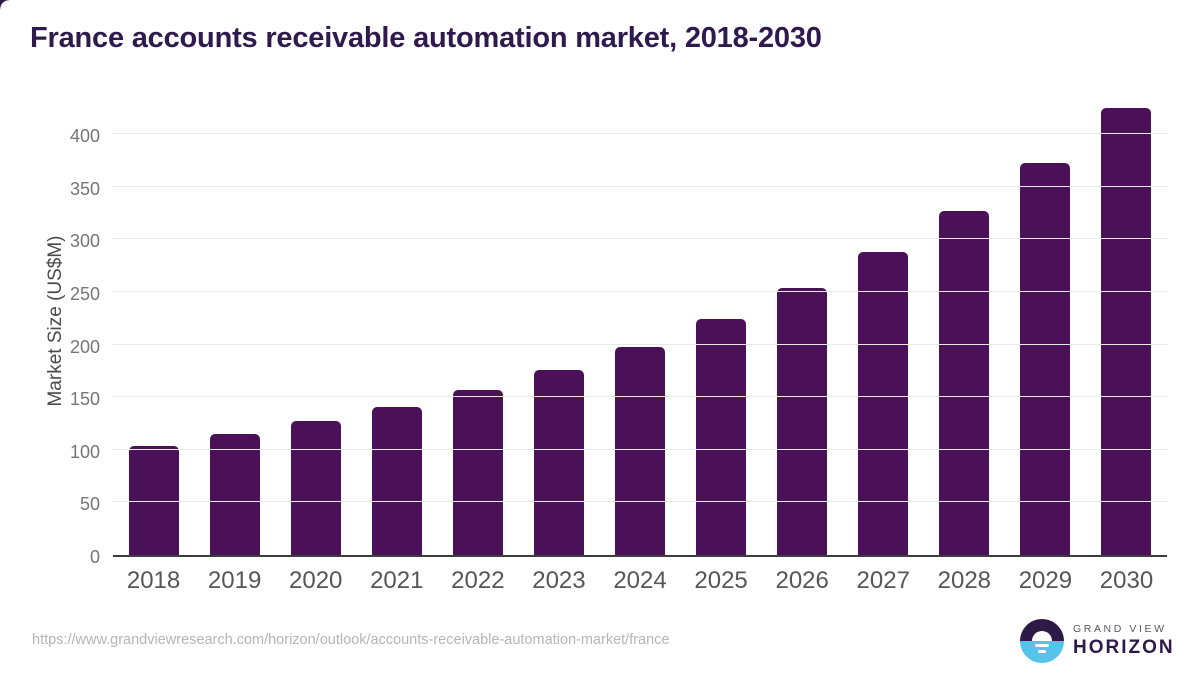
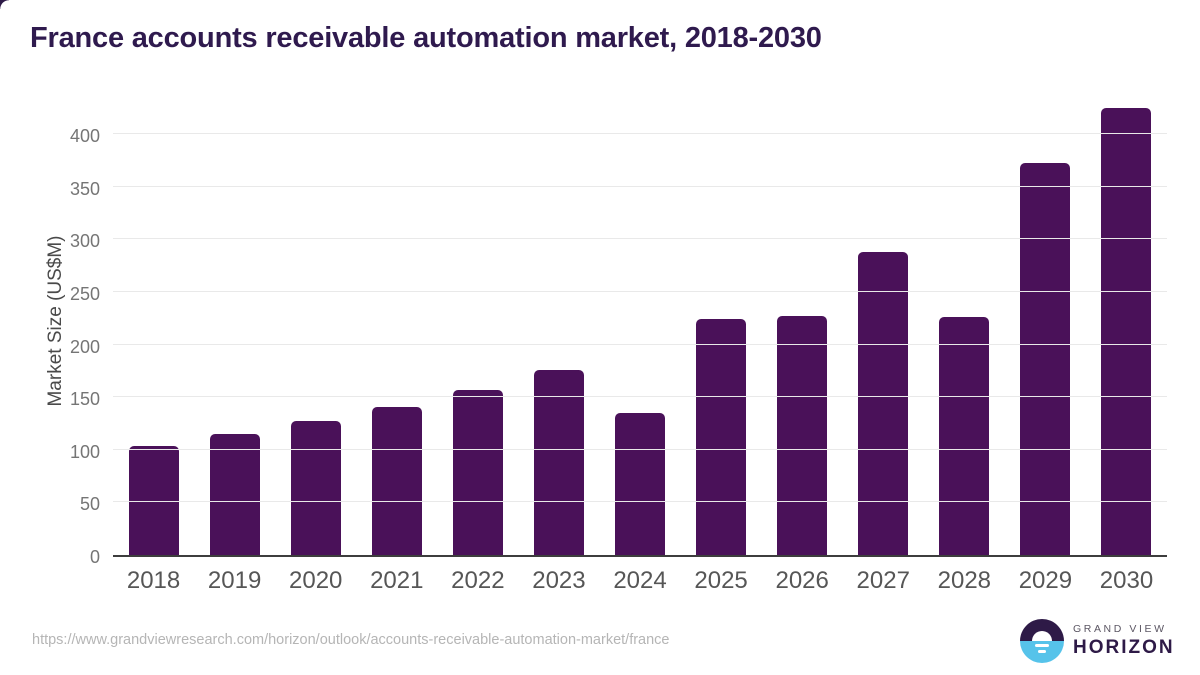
2024: 198 -> 135
2026: 254 -> 227
2028: 327 -> 226
